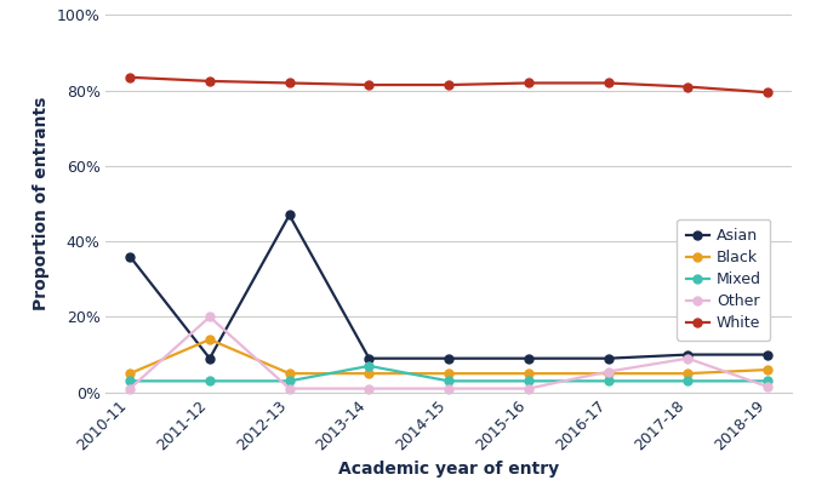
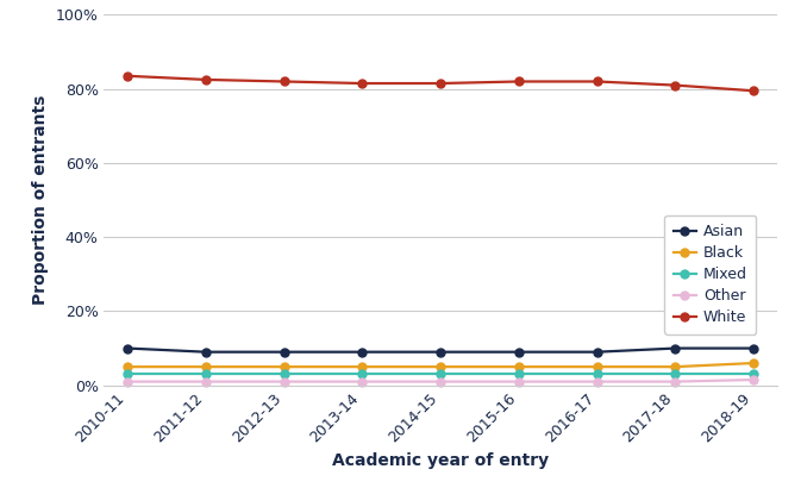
Asian/2010-11: 36% -> 10%
Black/2011-12: 14% -> 5%
Other/2011-12: 20.0% -> 1.0%
Asian/2012-13: 47% -> 9%
Mixed/2013-14: 7% -> 3%
Other/2016-17: 5.5% -> 1.0%
Other/2017-18: 9.0% -> 1.0%
